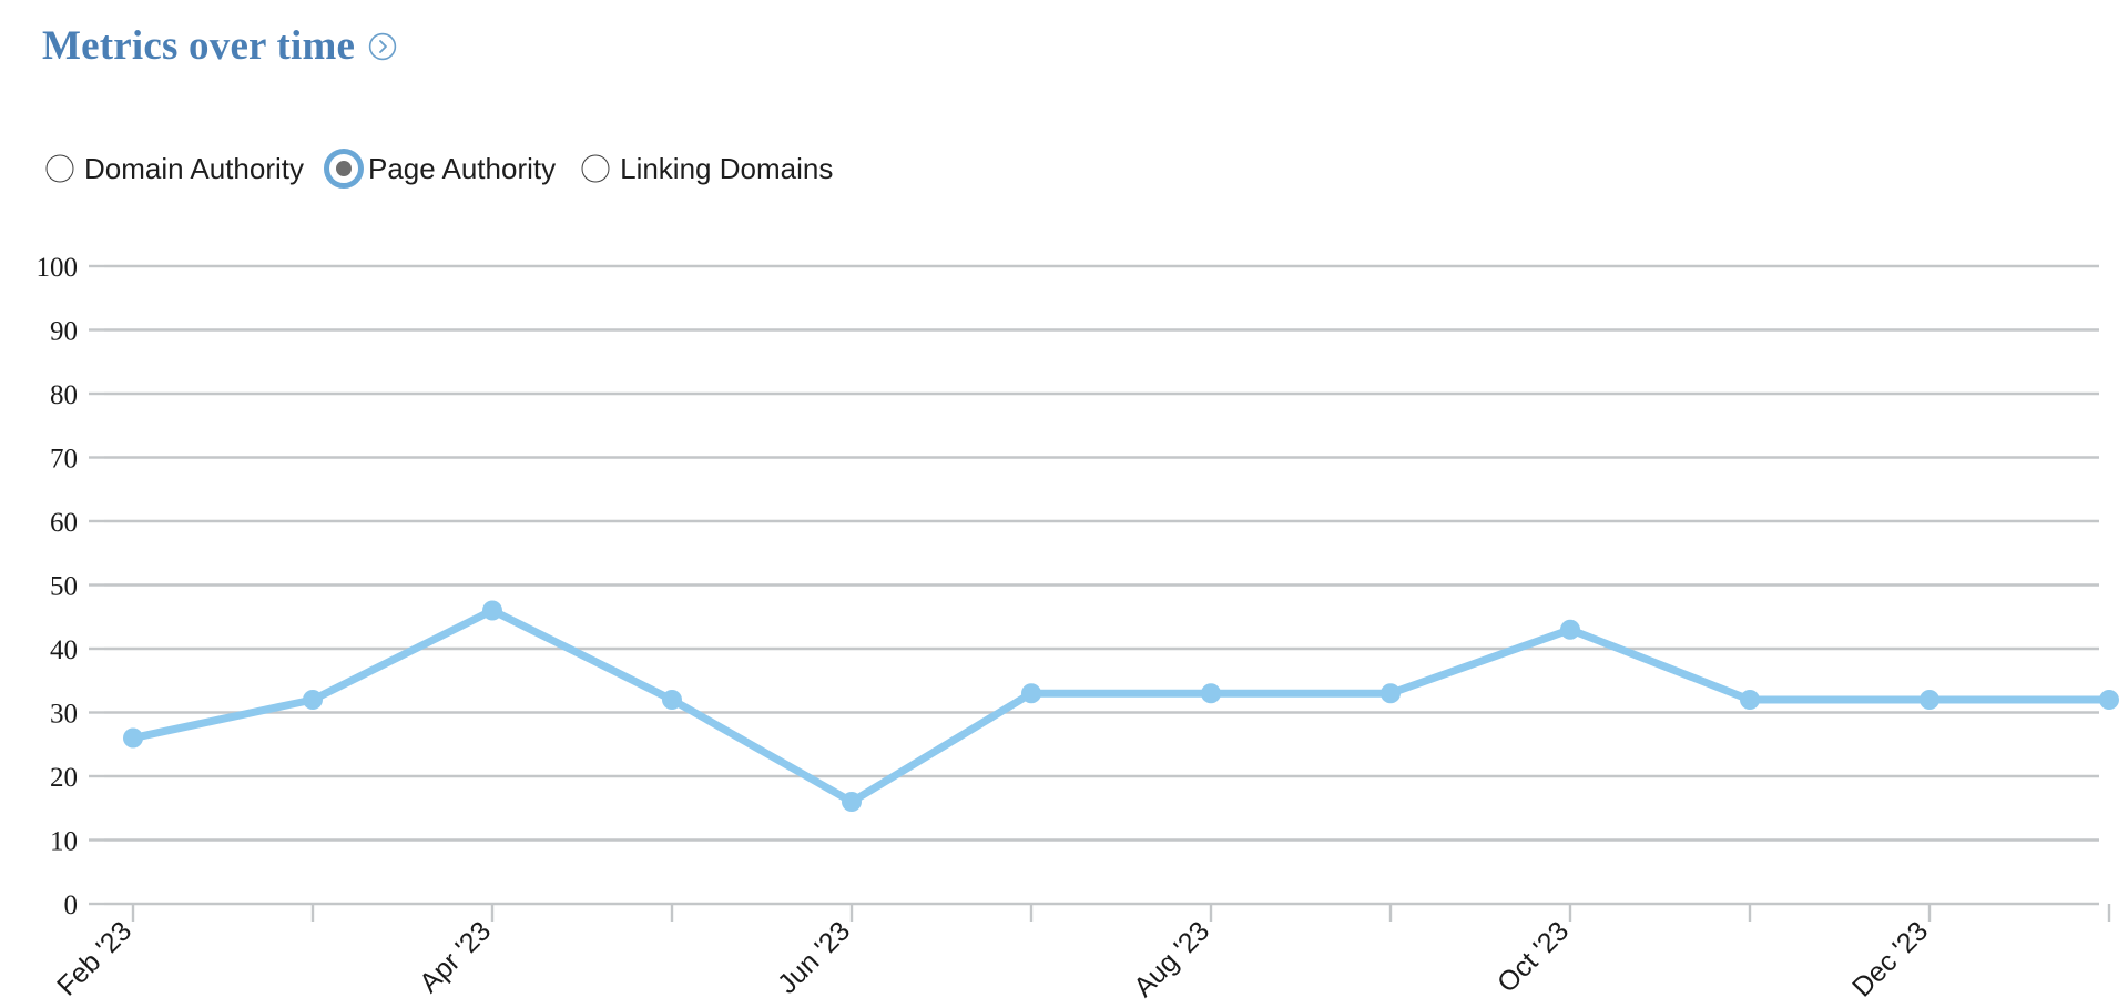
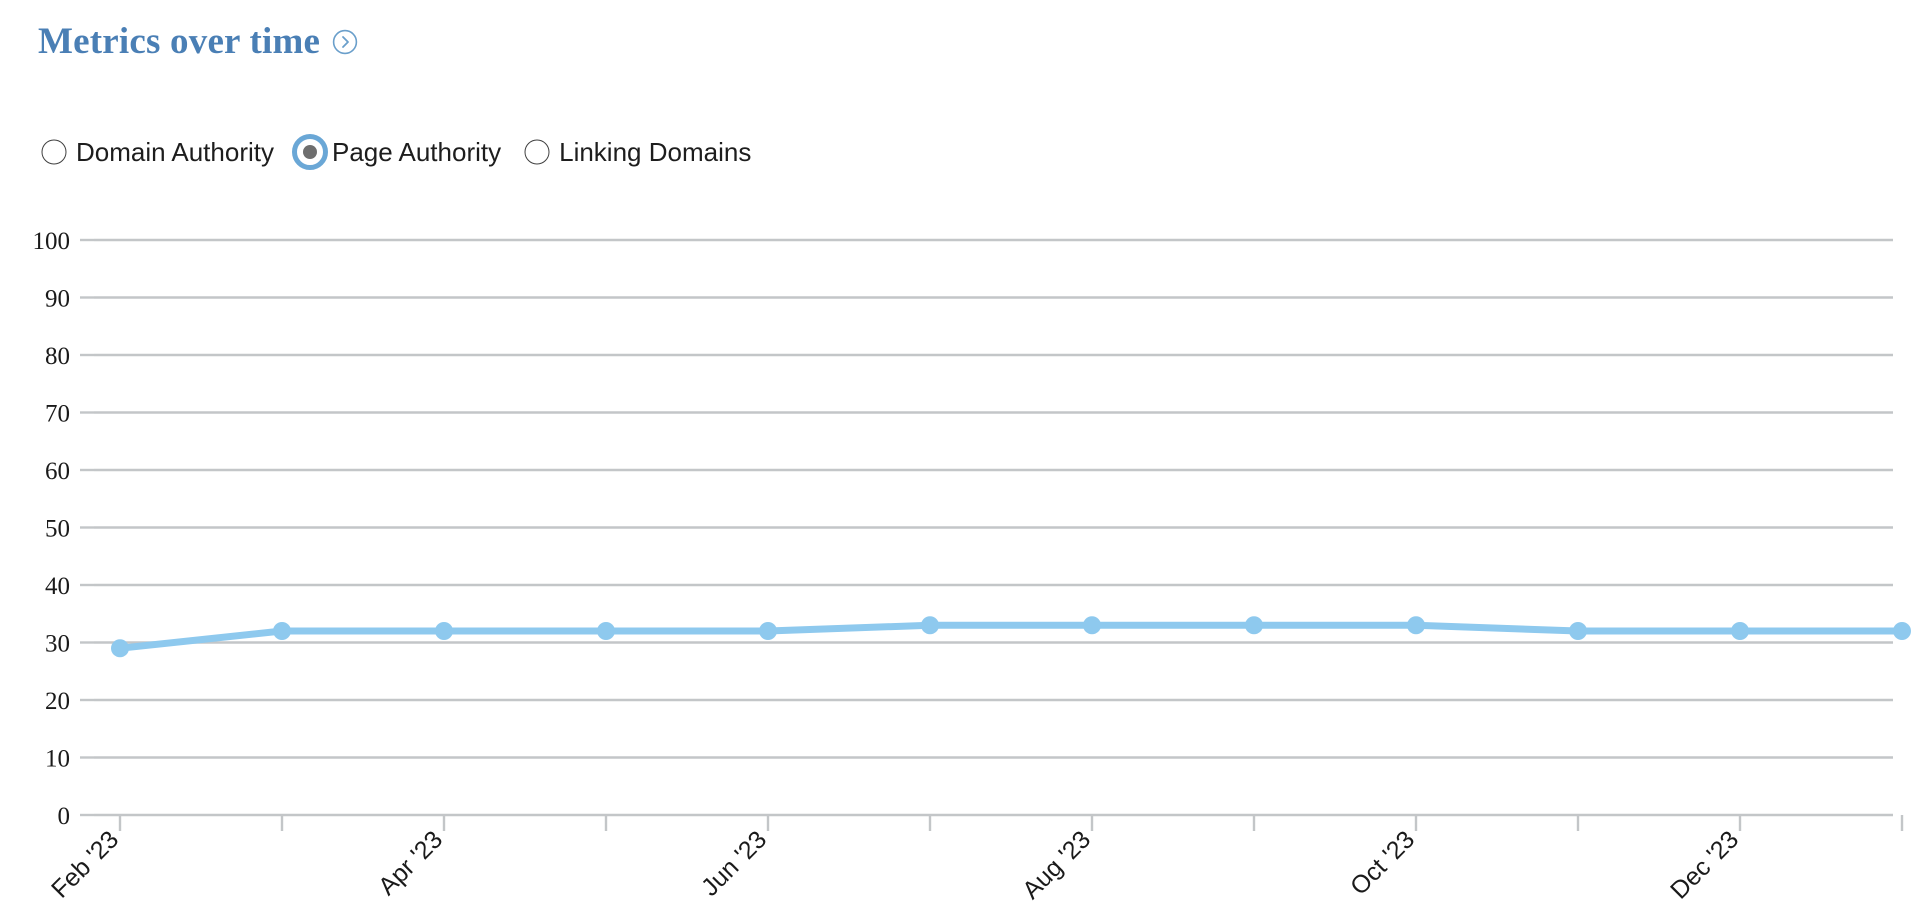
Feb '23: 26 -> 29
Apr '23: 46 -> 32
Jun '23: 16 -> 32
Oct '23: 43 -> 33
